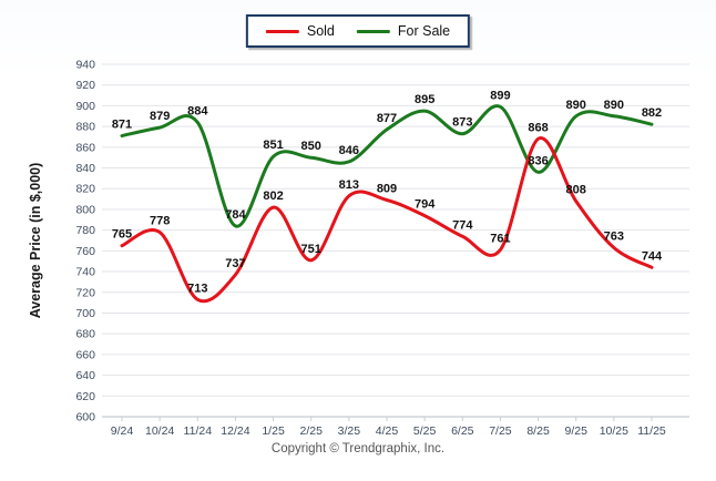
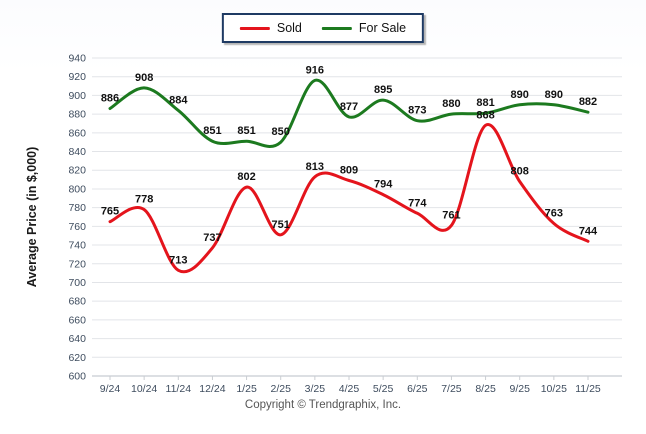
For Sale/9/24: 871 -> 886
For Sale/10/24: 879 -> 908
For Sale/12/24: 784 -> 851
For Sale/3/25: 846 -> 916
For Sale/7/25: 899 -> 880
For Sale/8/25: 836 -> 881
